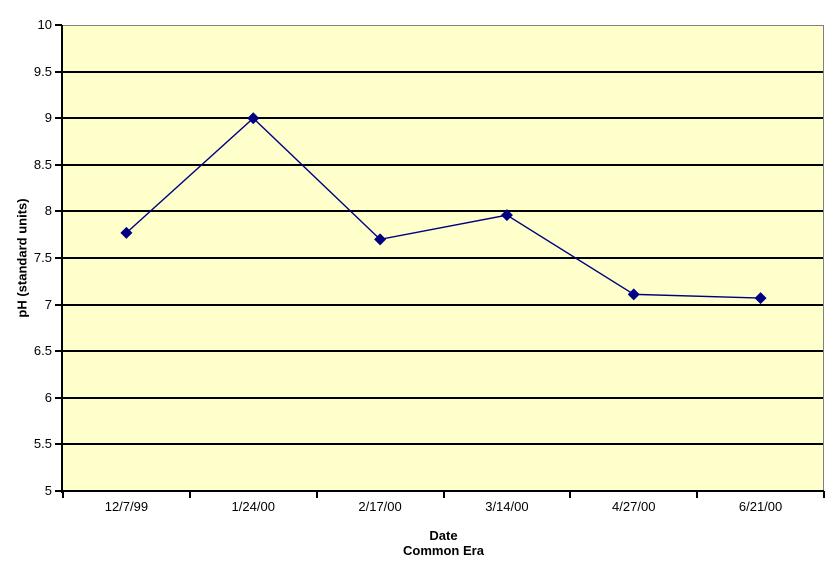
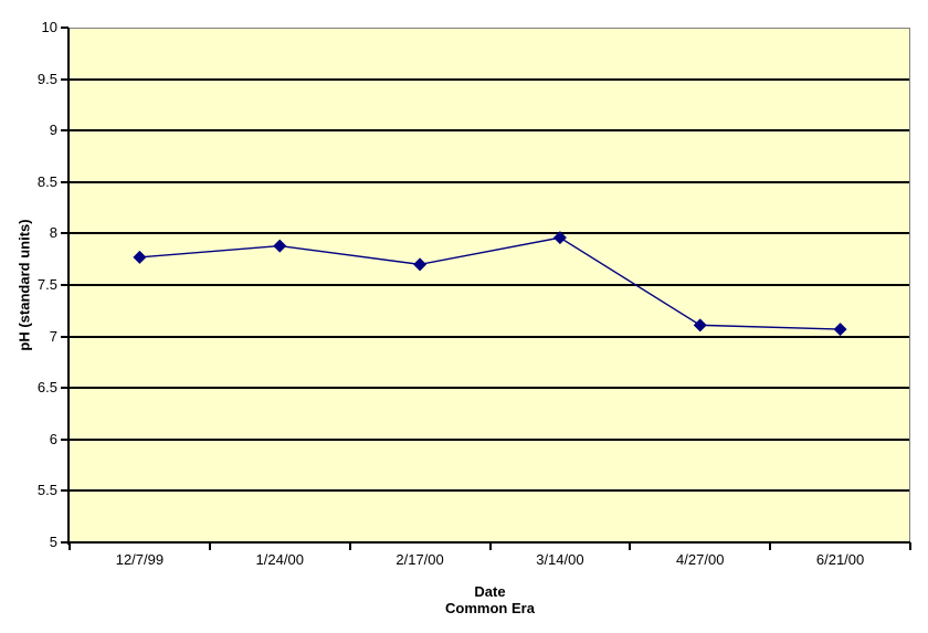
1/24/00: 9.0 -> 7.9
